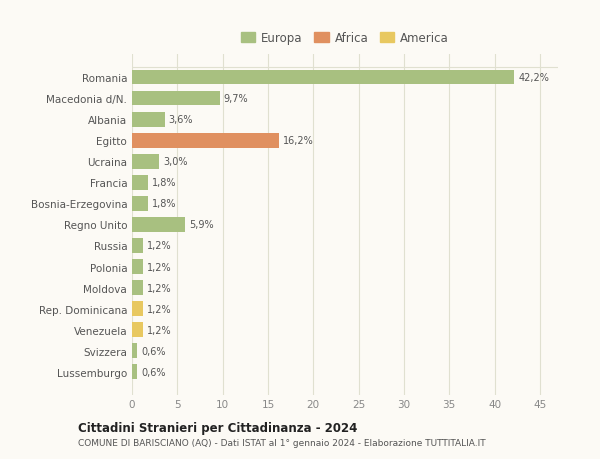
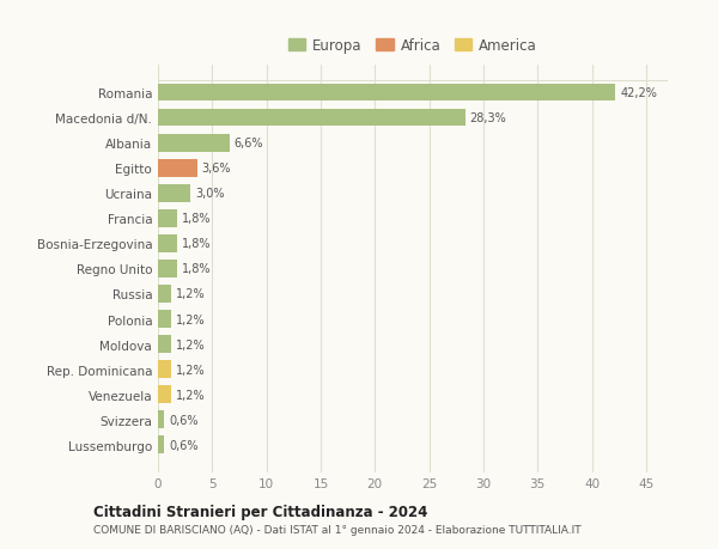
Macedonia d/N.: 9,7% -> 28,3%
Albania: 3,6% -> 6,6%
Egitto: 16,2% -> 3,6%
Regno Unito: 5,9% -> 1,8%
